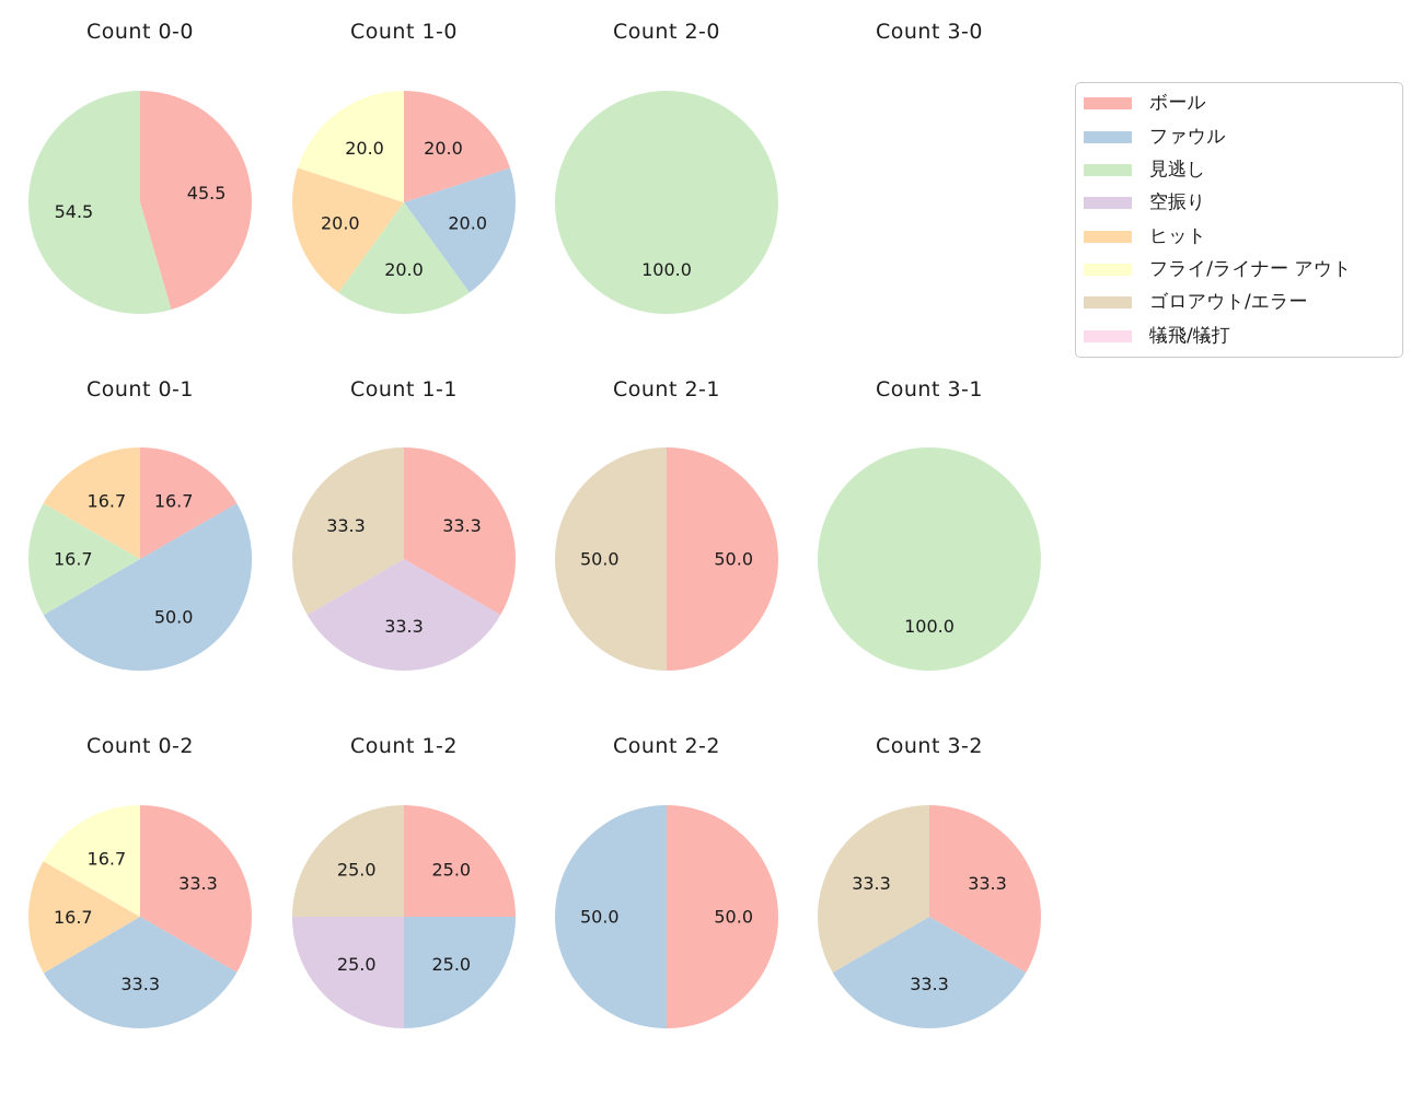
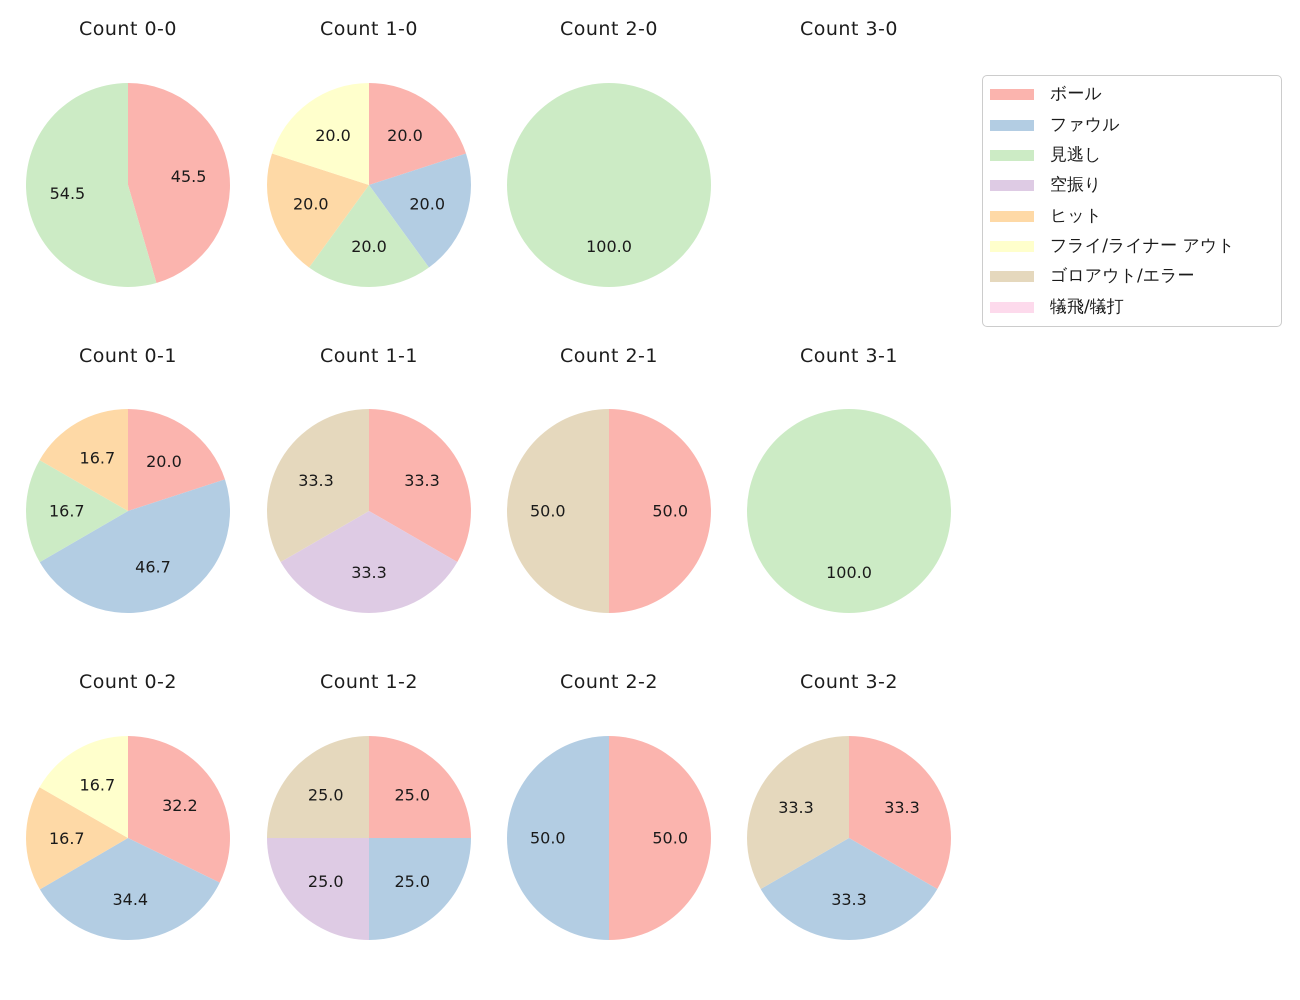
Count 0-1/ボール: 16.7 -> 20.0
Count 0-1/ファウル: 50.0 -> 46.7
Count 0-2/ボール: 33.3 -> 32.2
Count 0-2/ファウル: 33.3 -> 34.4
